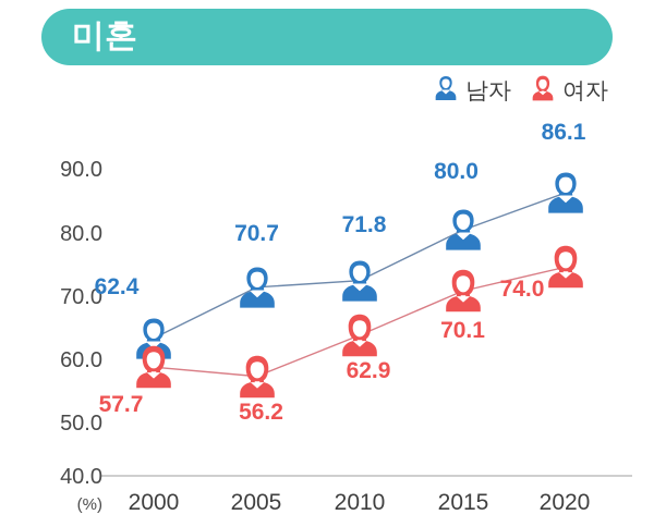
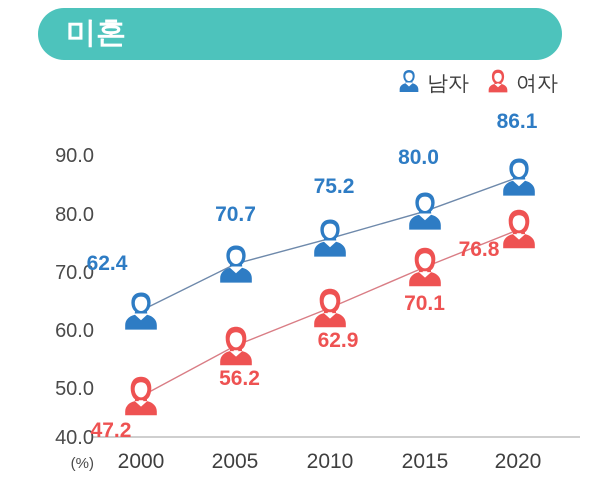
여자/2000: 57.7 -> 47.2
남자/2010: 71.8 -> 75.2
여자/2020: 74.0 -> 76.8
